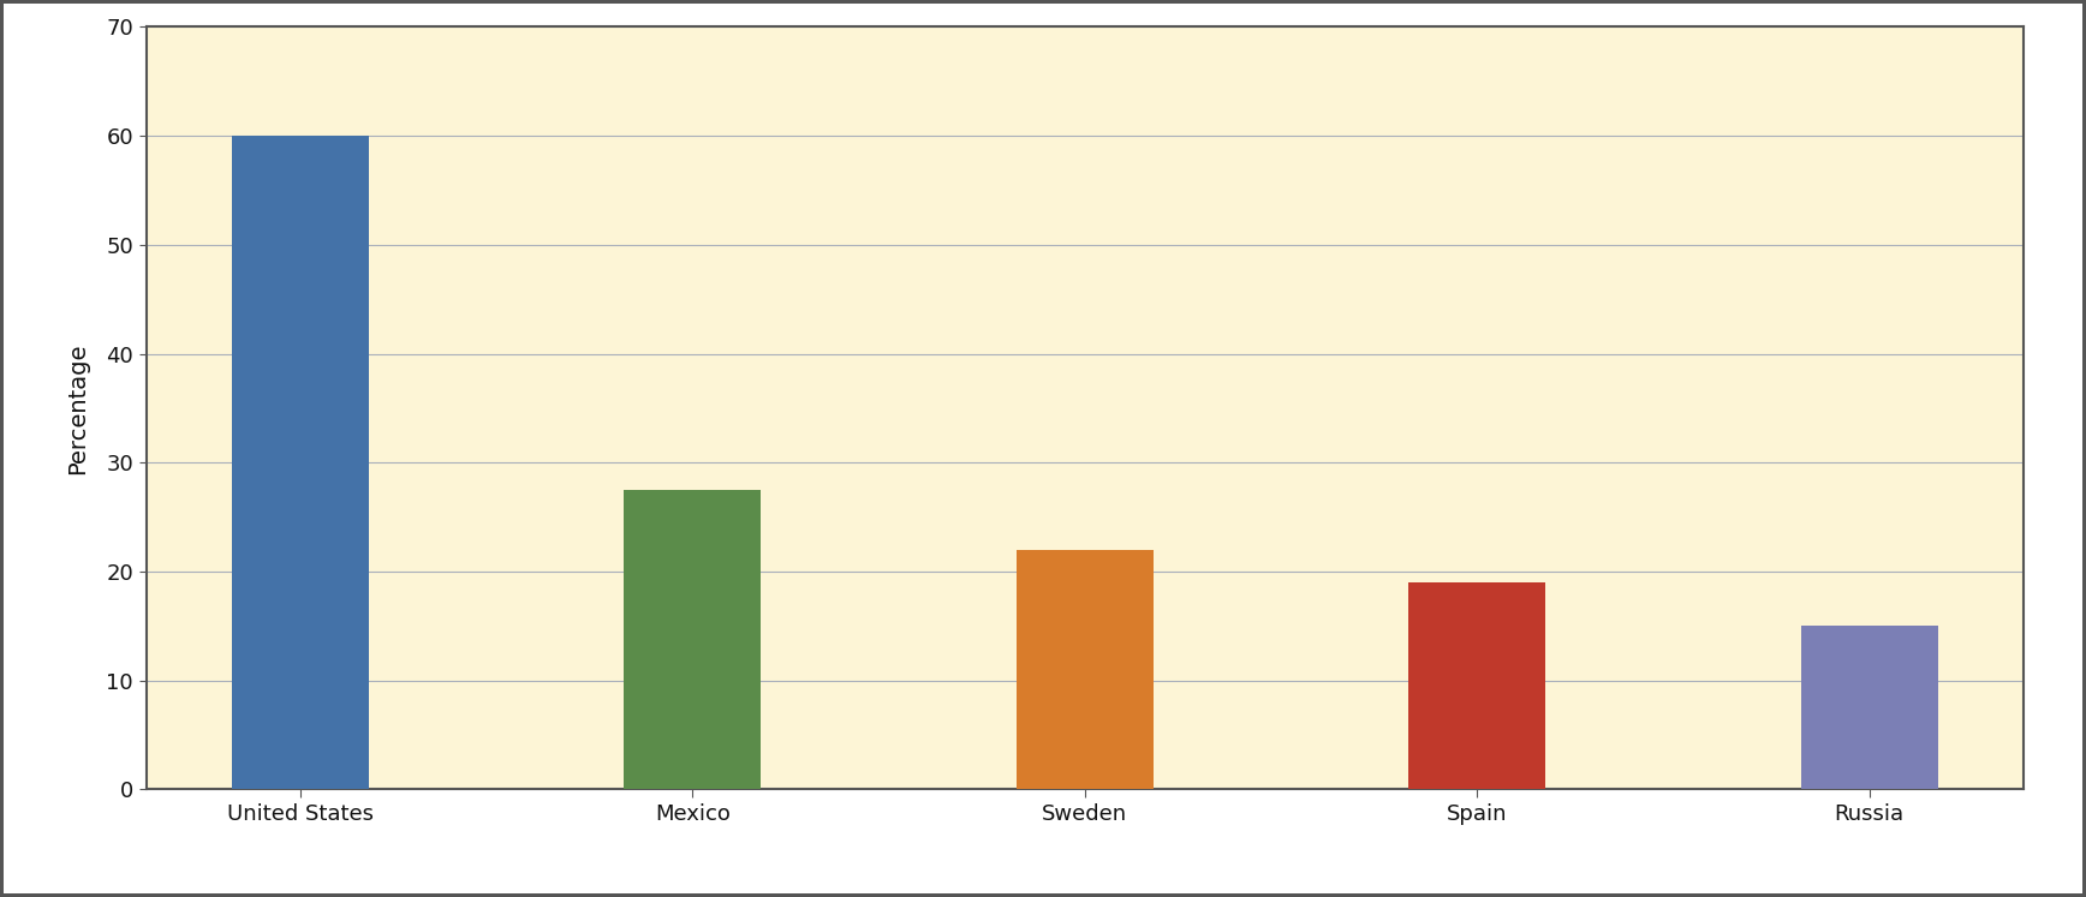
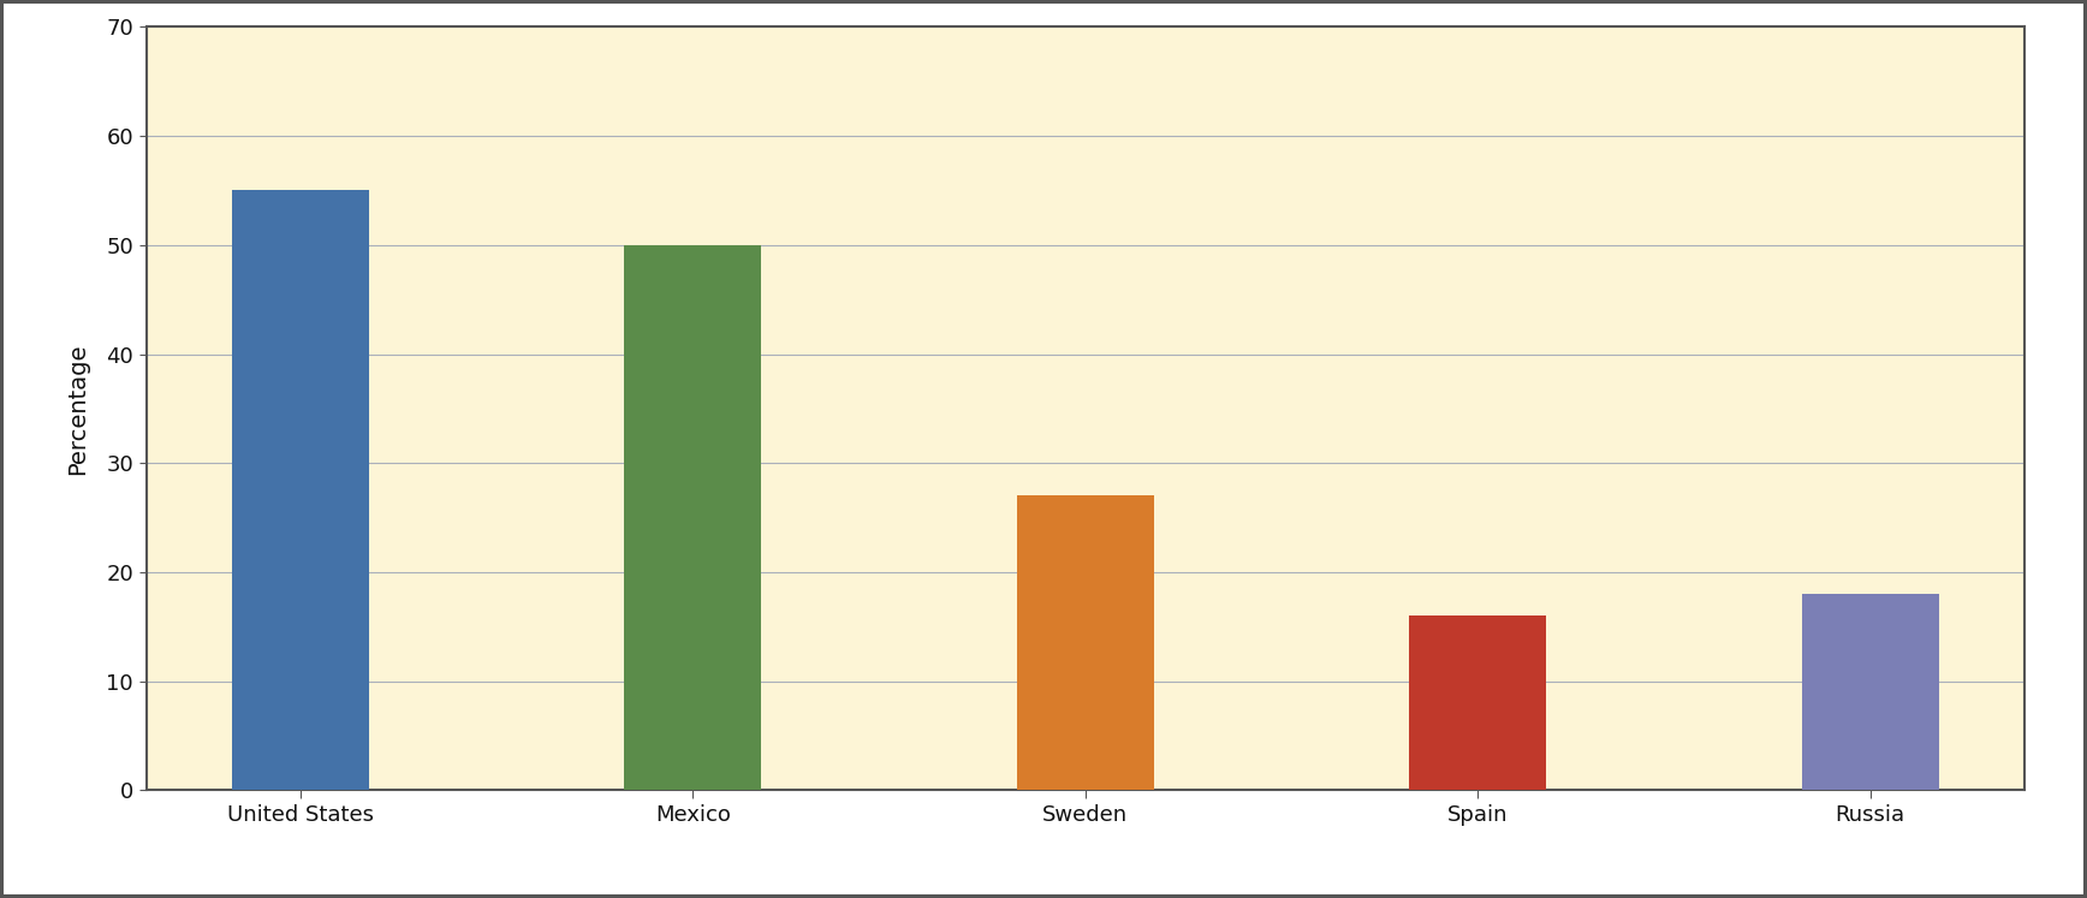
United States: 60.0 -> 55.0
Mexico: 27.5 -> 50.0
Sweden: 22.0 -> 27.0
Spain: 19.0 -> 16.0
Russia: 15.0 -> 18.0
